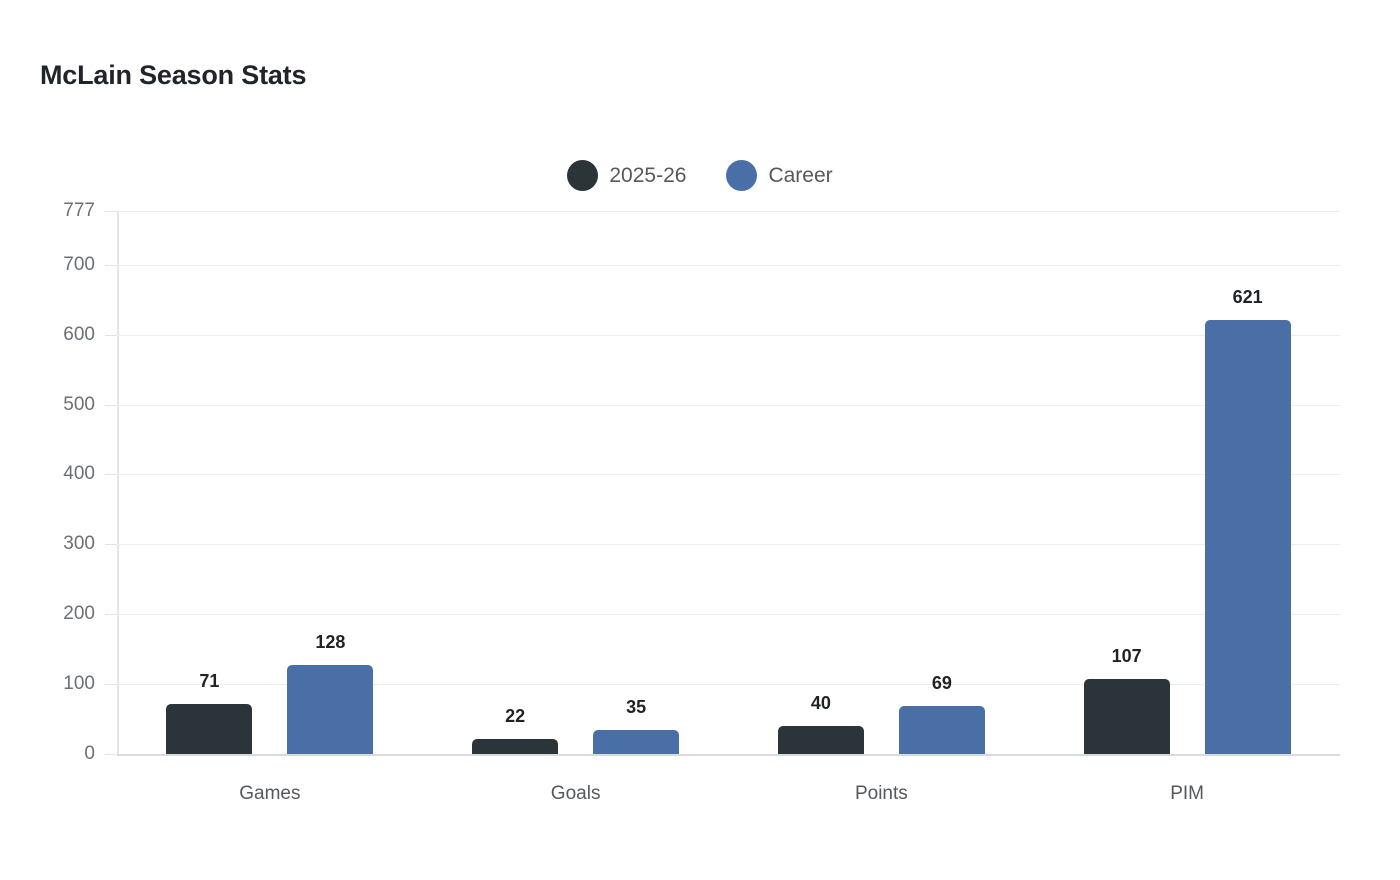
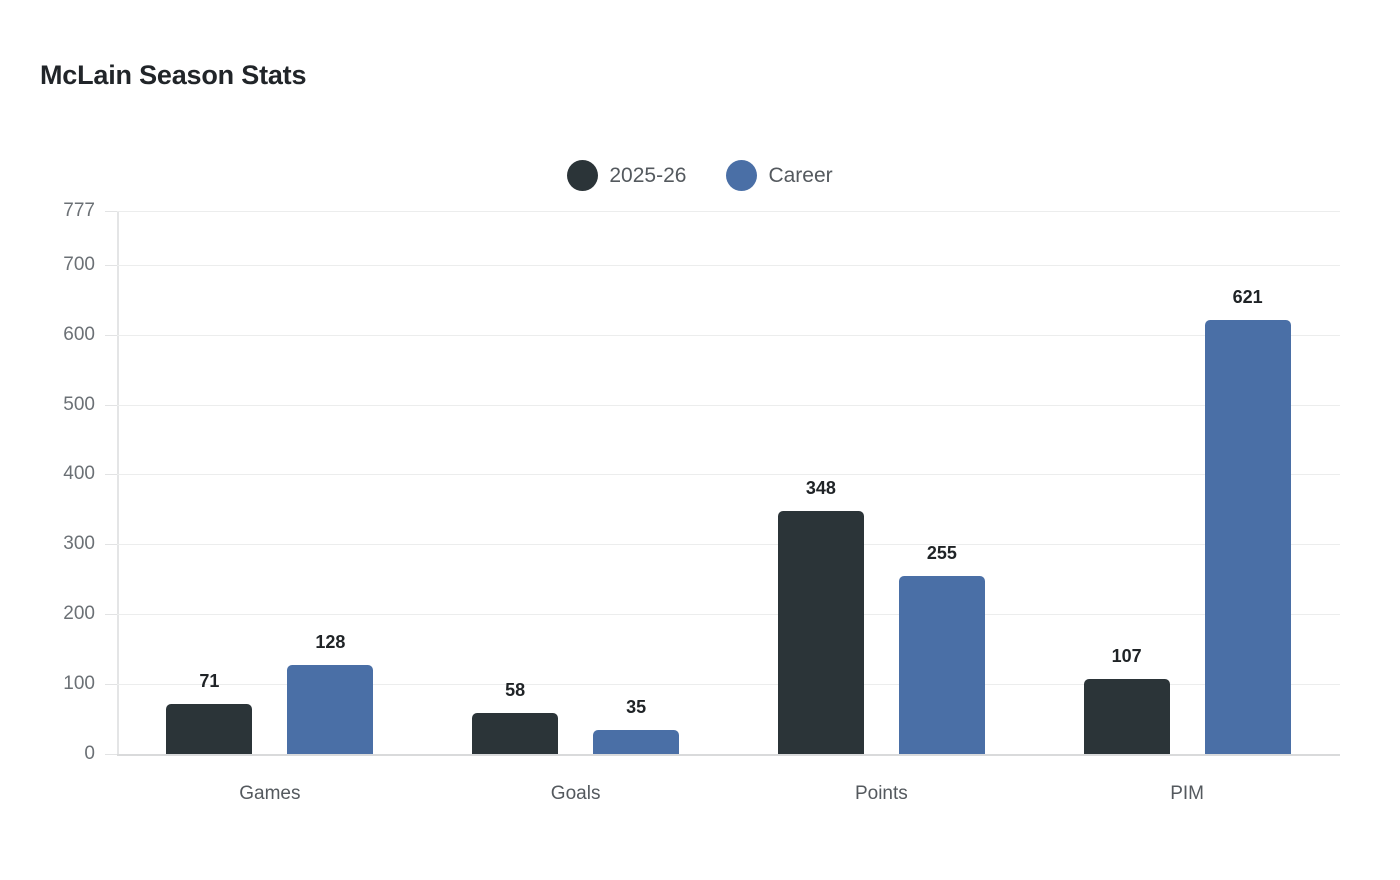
2025-26/Goals: 22 -> 58
2025-26/Points: 40 -> 348
Career/Points: 69 -> 255
